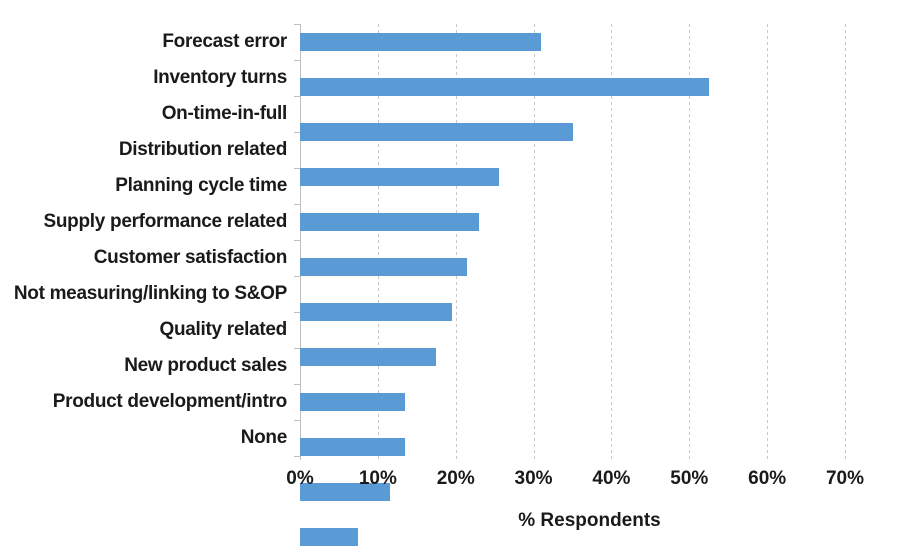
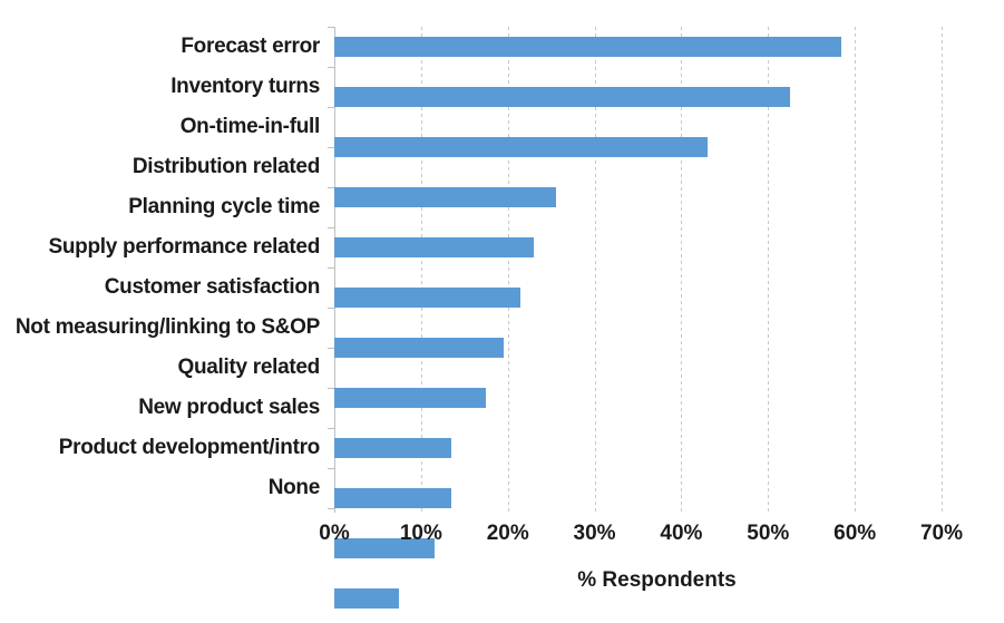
Forecast error: 31% -> 58%
On-time-in-full: 35% -> 43%
